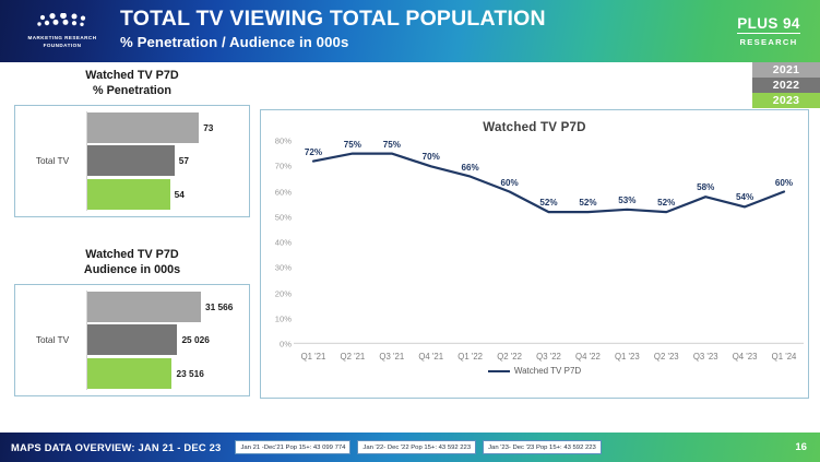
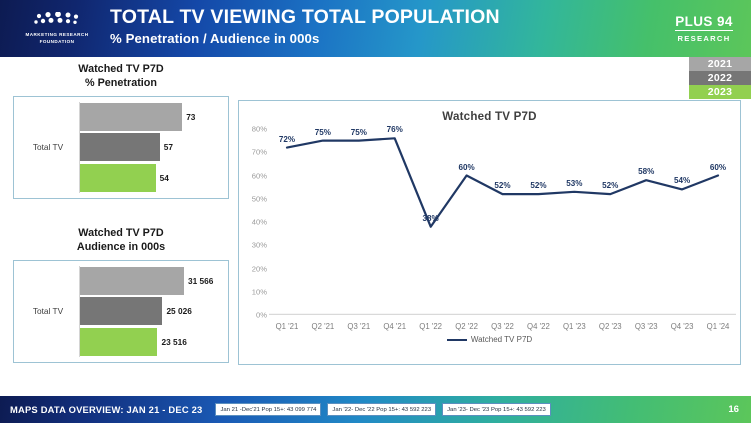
Q4 '21: 70% -> 76%
Q1 '22: 66% -> 38%
